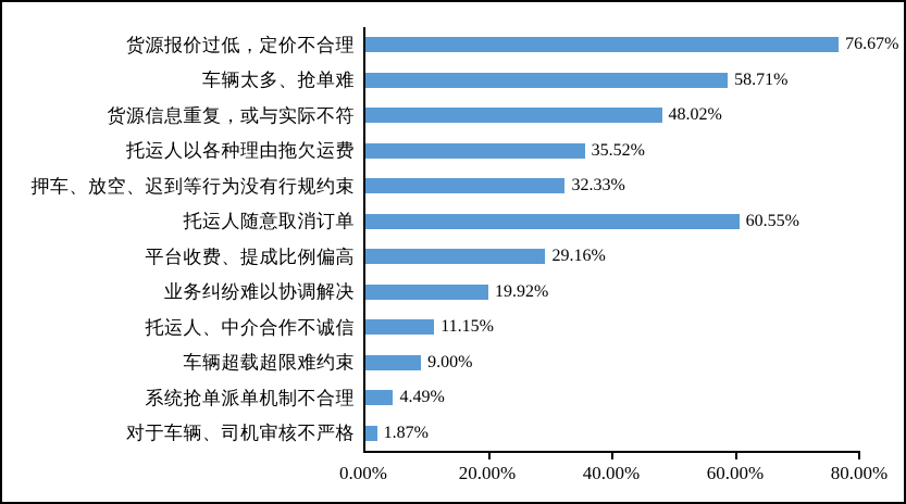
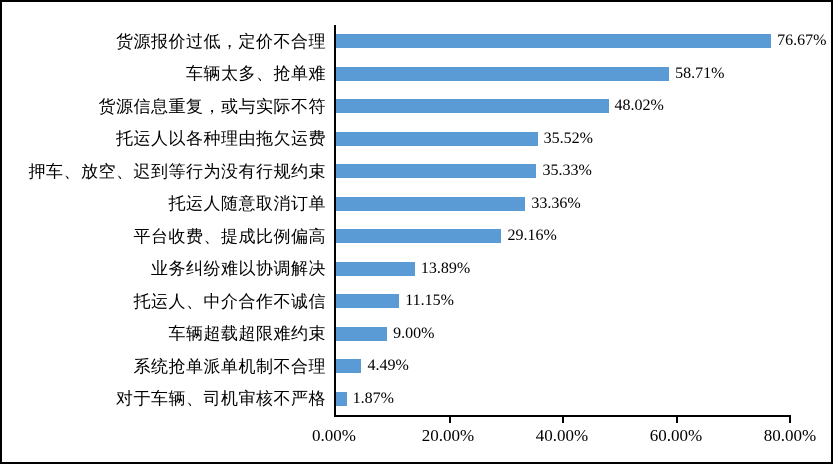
押车、放空、迟到等行为没有行规约束: 32.33% -> 35.33%
托运人随意取消订单: 60.55% -> 33.36%
业务纠纷难以协调解决: 19.92% -> 13.89%
